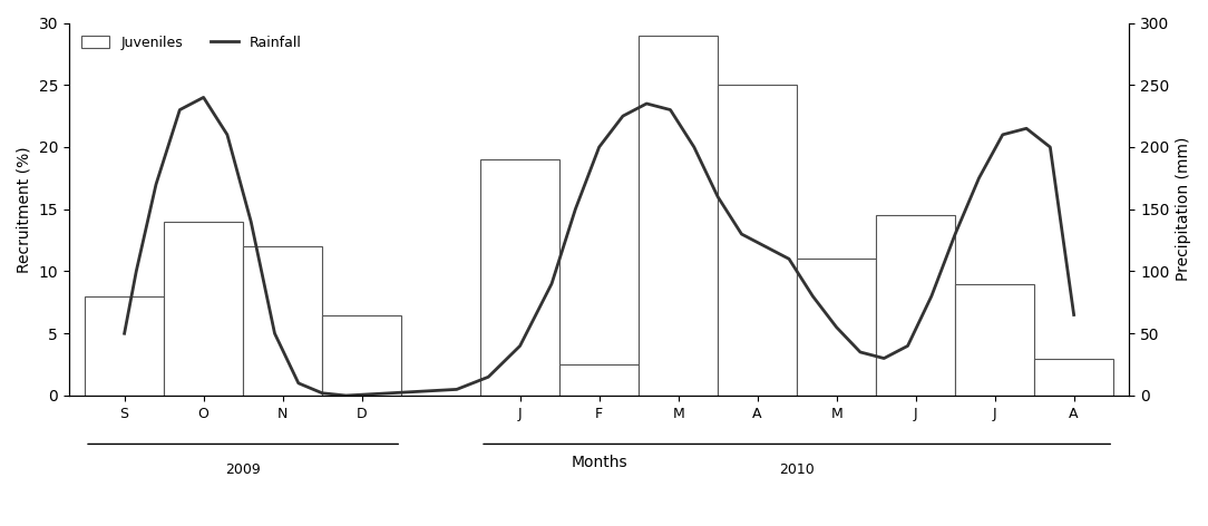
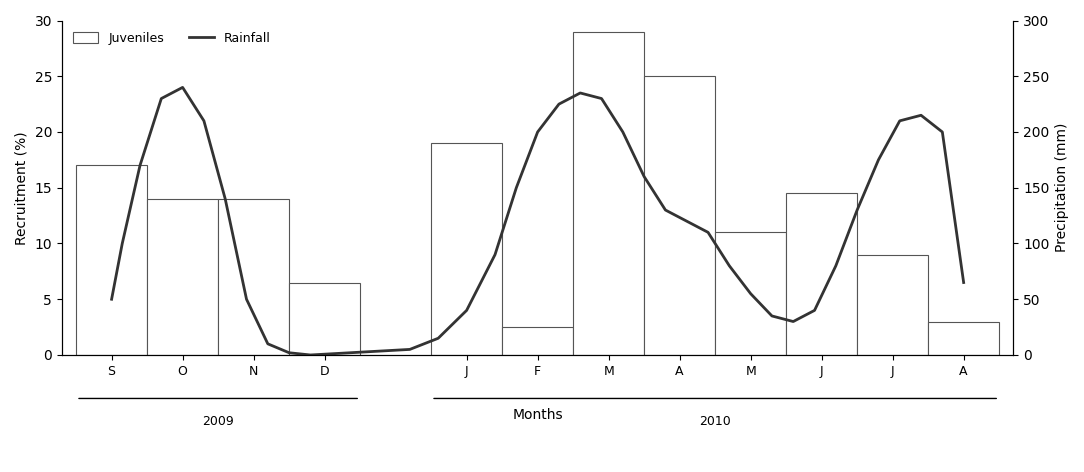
Juveniles/S: 8.0 -> 17.0
Juveniles/N: 12.0 -> 14.0
